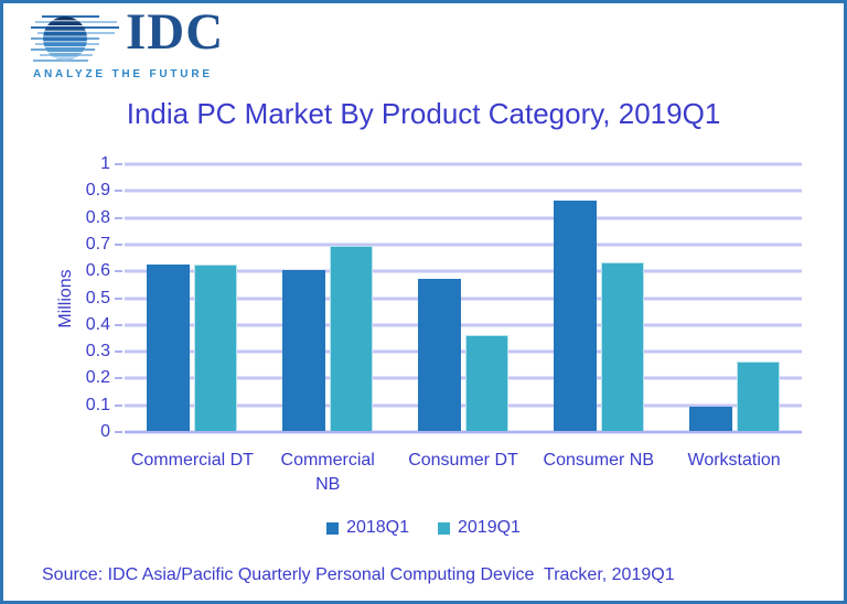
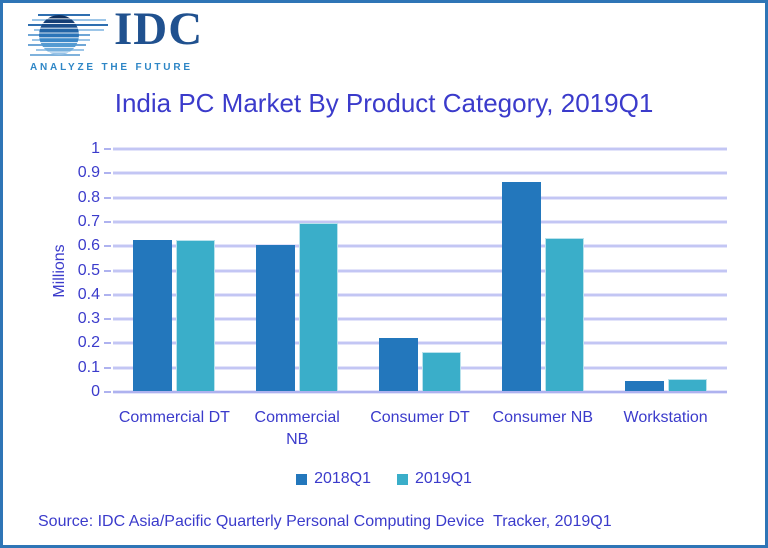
2018Q1/Consumer DT: 0.57 -> 0.22
2019Q1/Consumer DT: 0.36 -> 0.16
2018Q1/Workstation: 0.09 -> 0.04
2019Q1/Workstation: 0.26 -> 0.05
